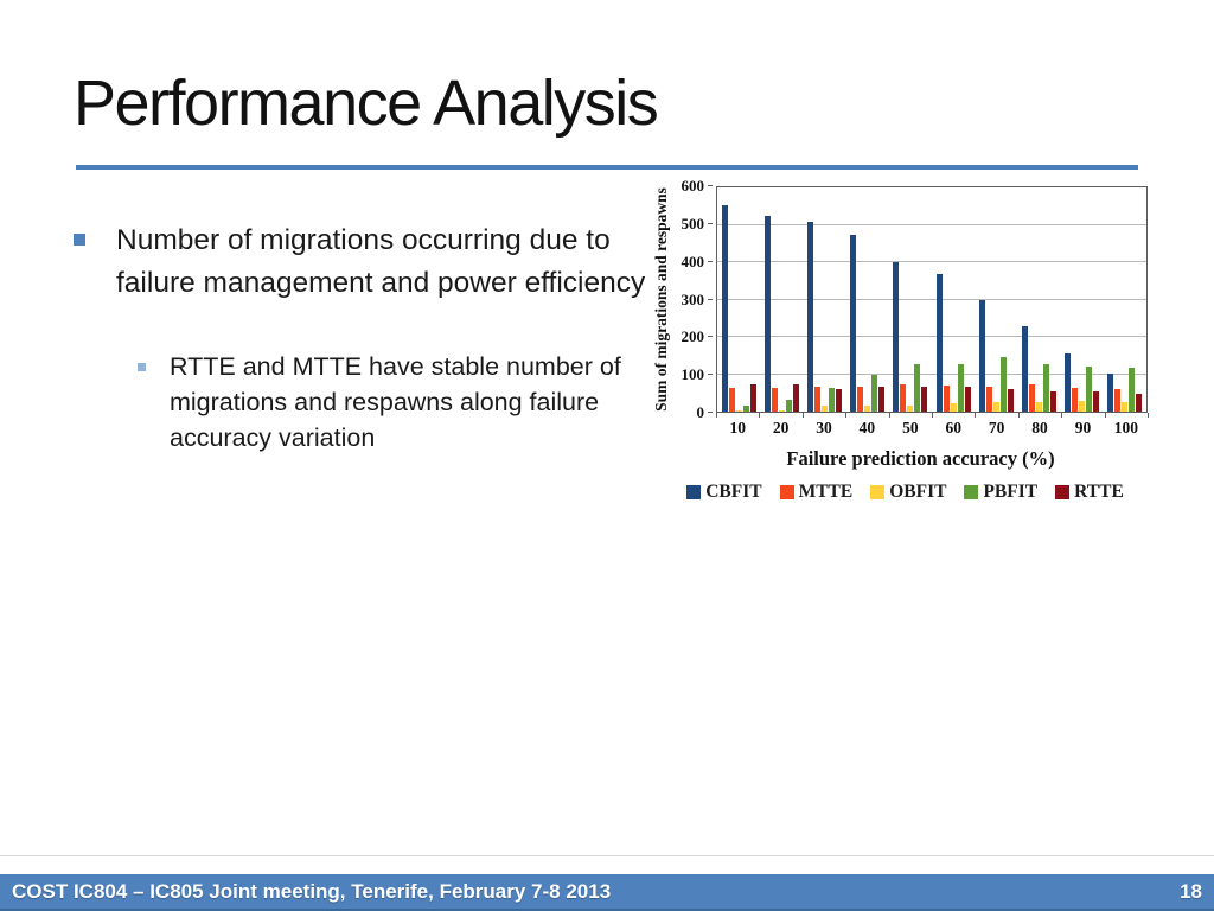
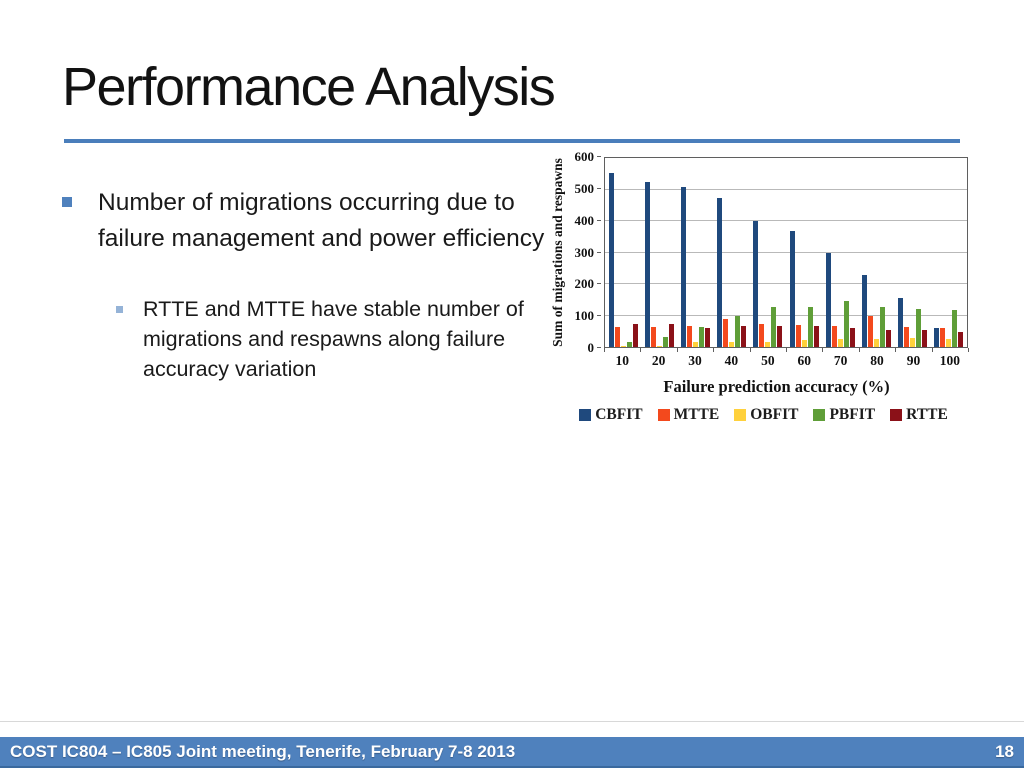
MTTE/40: 70 -> 90
MTTE/80: 70 -> 100
CBFIT/100: 100 -> 60
